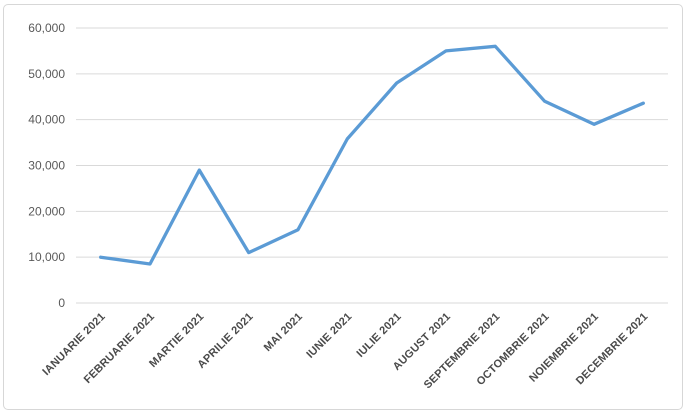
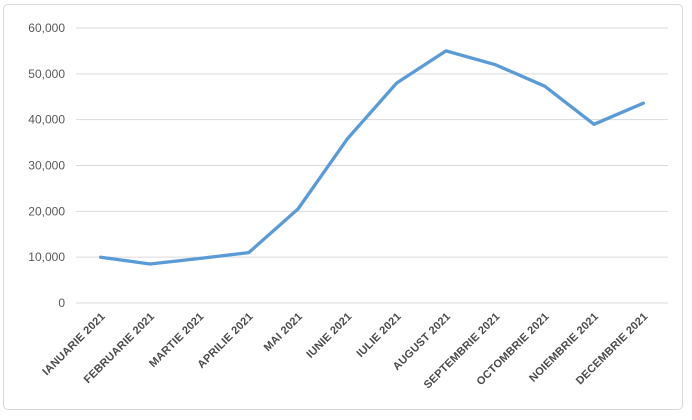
MARTIE 2021: 29000 -> 10000
MAI 2021: 16000 -> 20000
SEPTEMBRIE 2021: 56000 -> 52000
OCTOMBRIE 2021: 44000 -> 47000
